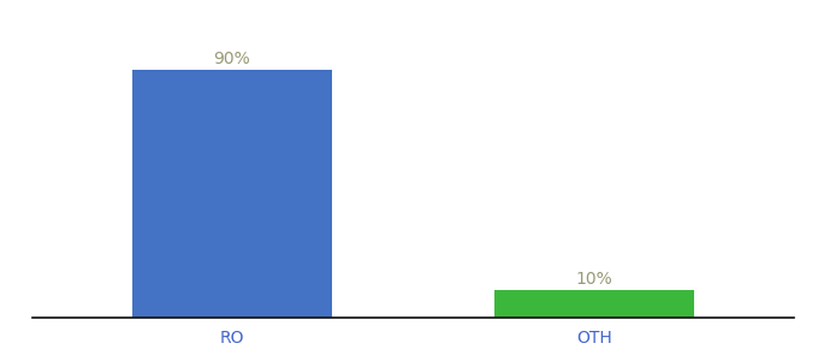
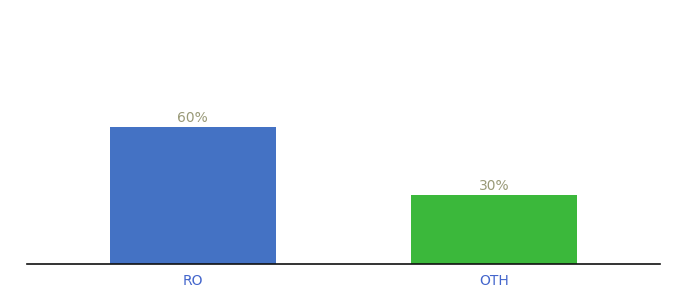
RO: 90% -> 60%
OTH: 10% -> 30%
